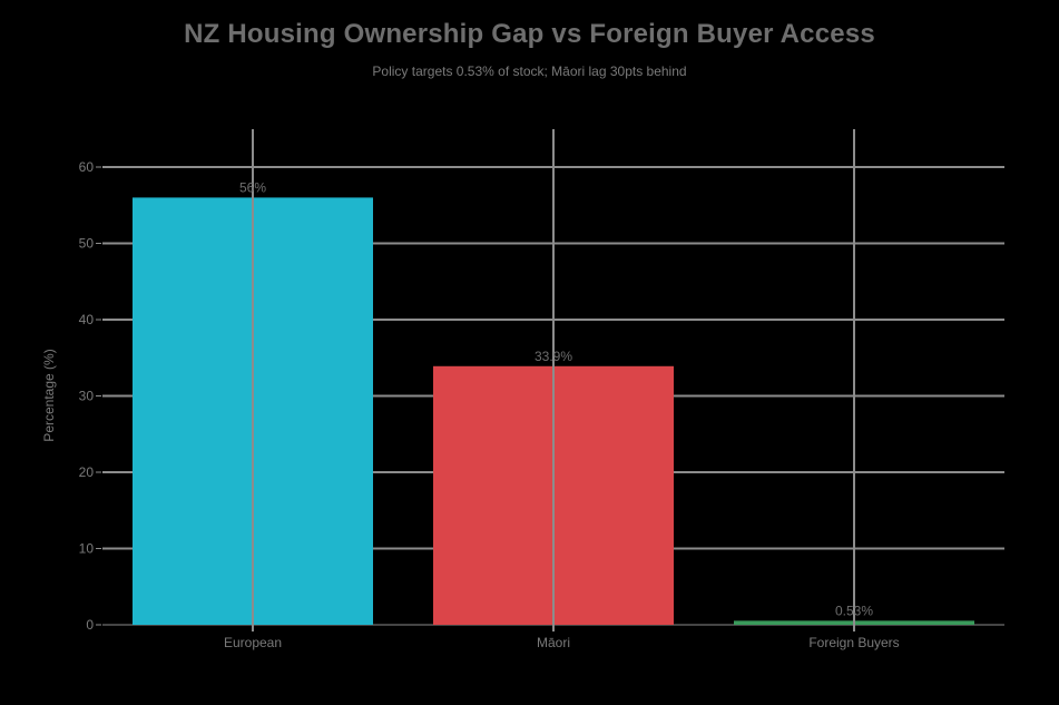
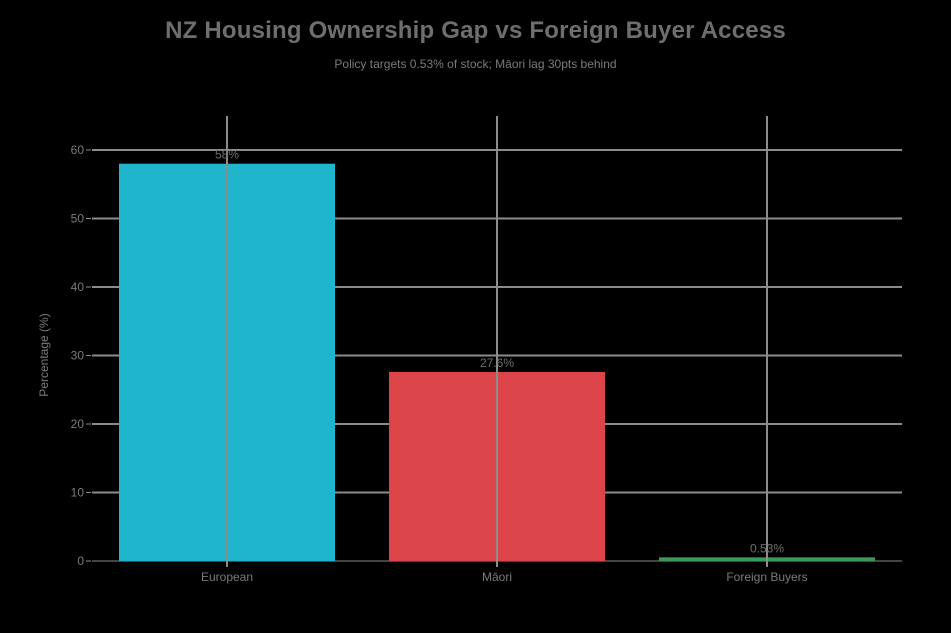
European: 56% -> 58%
Māori: 33.9% -> 27.6%
